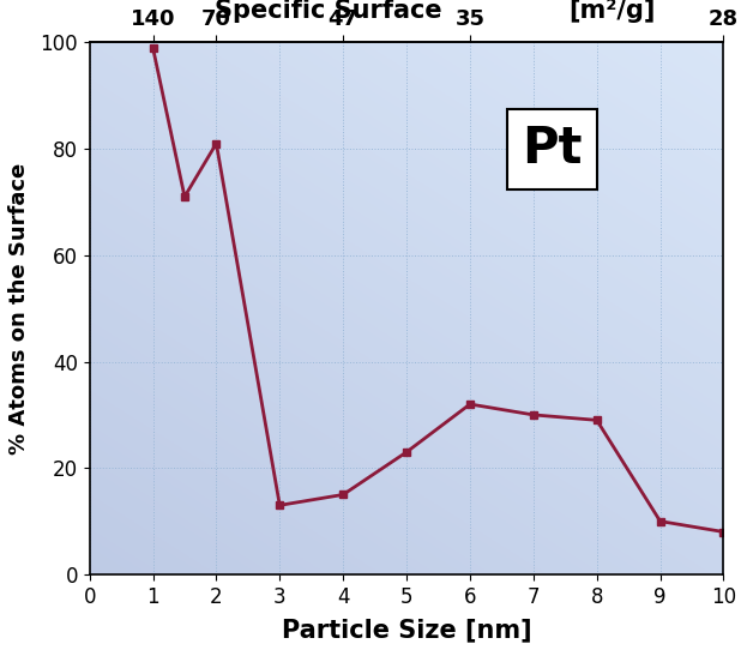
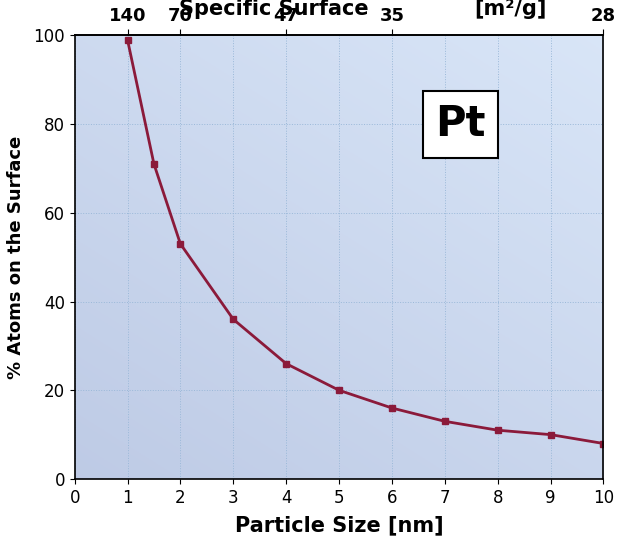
2: 81 -> 53
3: 13 -> 36
4: 15 -> 26
5: 23 -> 20
6: 32 -> 16
7: 30 -> 13
8: 29 -> 11
